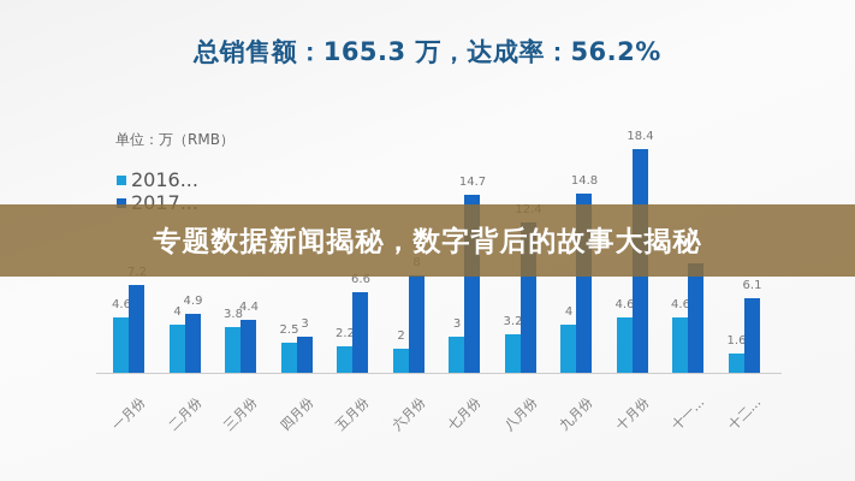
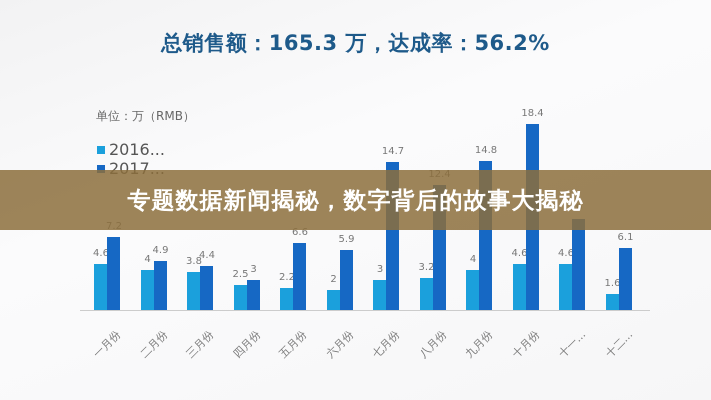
2017.../六月份: 8 -> 5.9
